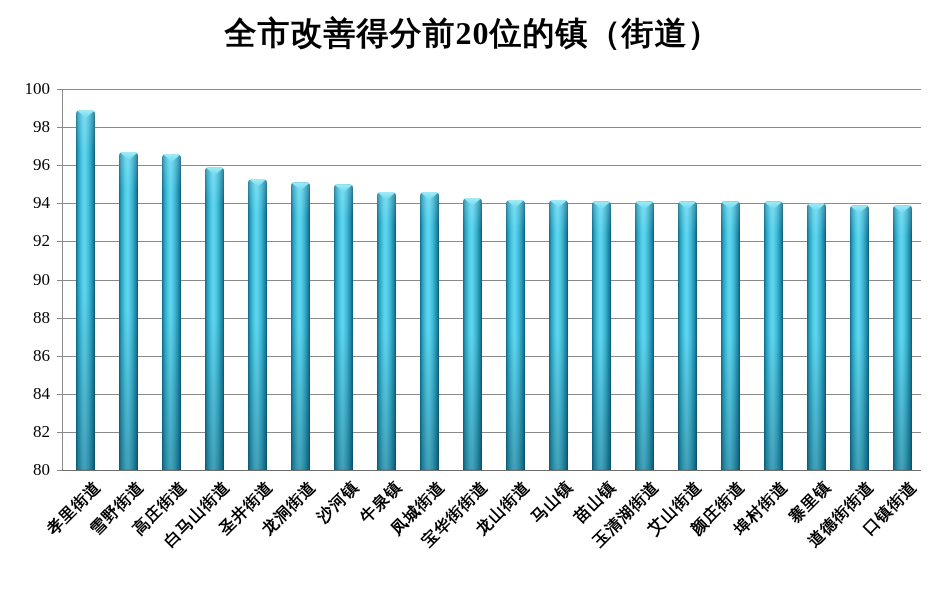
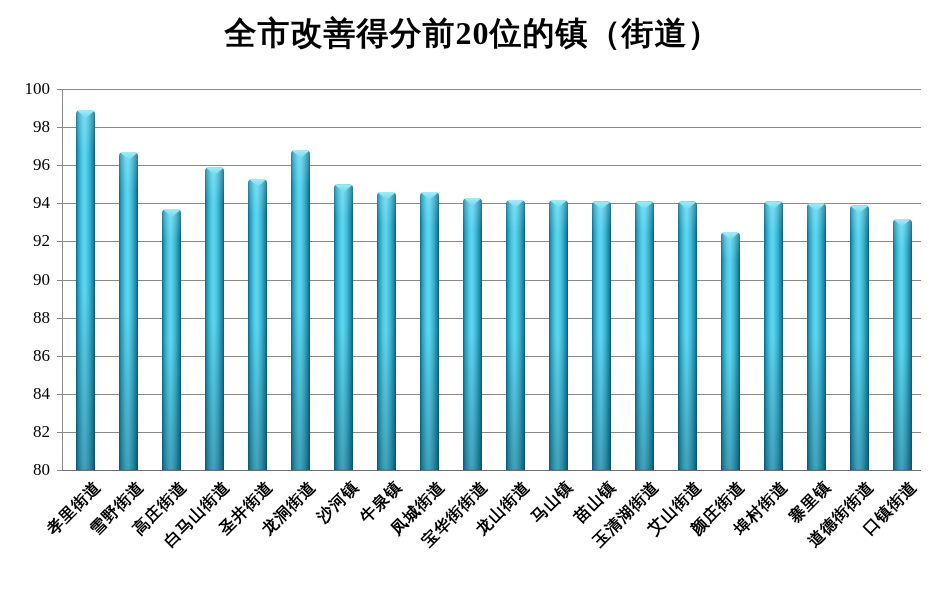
高庄街道: 96.6 -> 93.7
龙洞街道: 95.1 -> 96.8
颜庄街道: 94.1 -> 92.5
口镇街道: 93.9 -> 93.2
